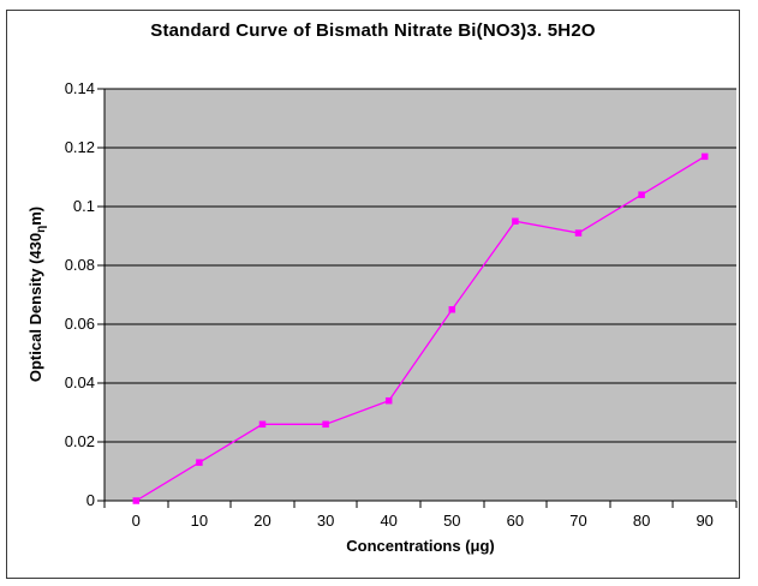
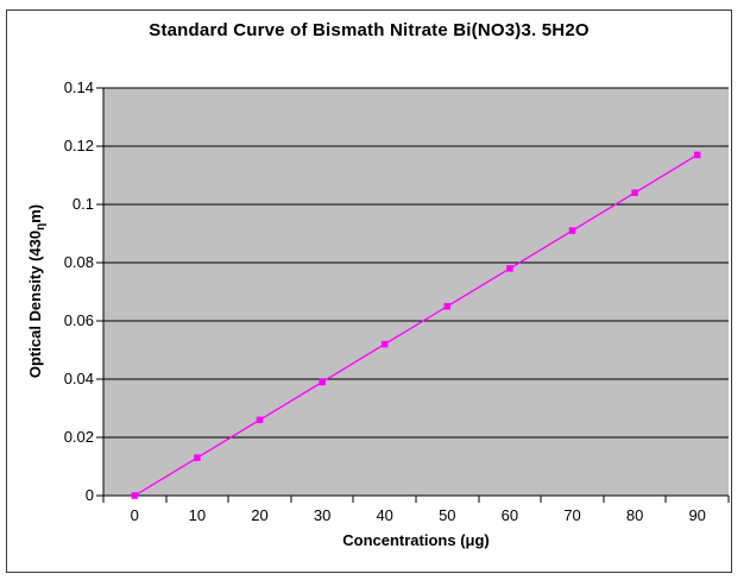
30: 0.026 -> 0.039
40: 0.034 -> 0.052
60: 0.095 -> 0.078
